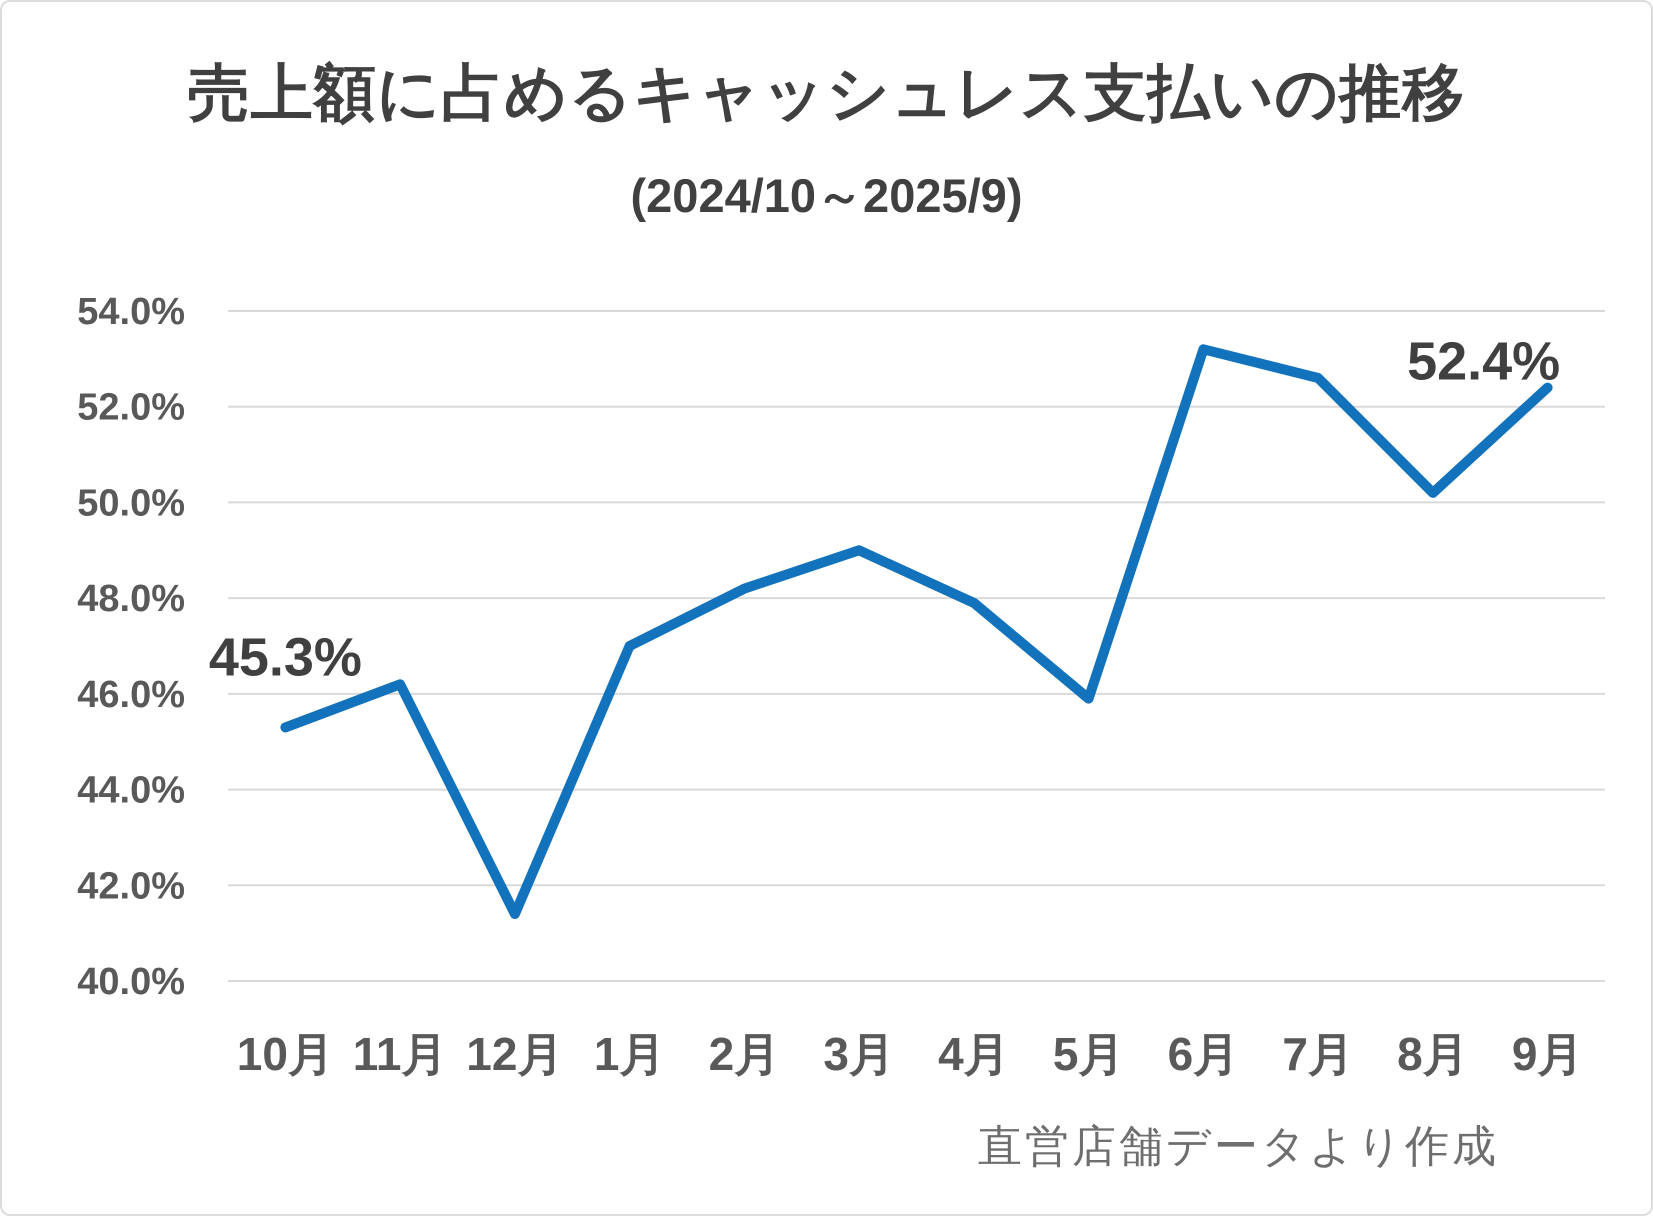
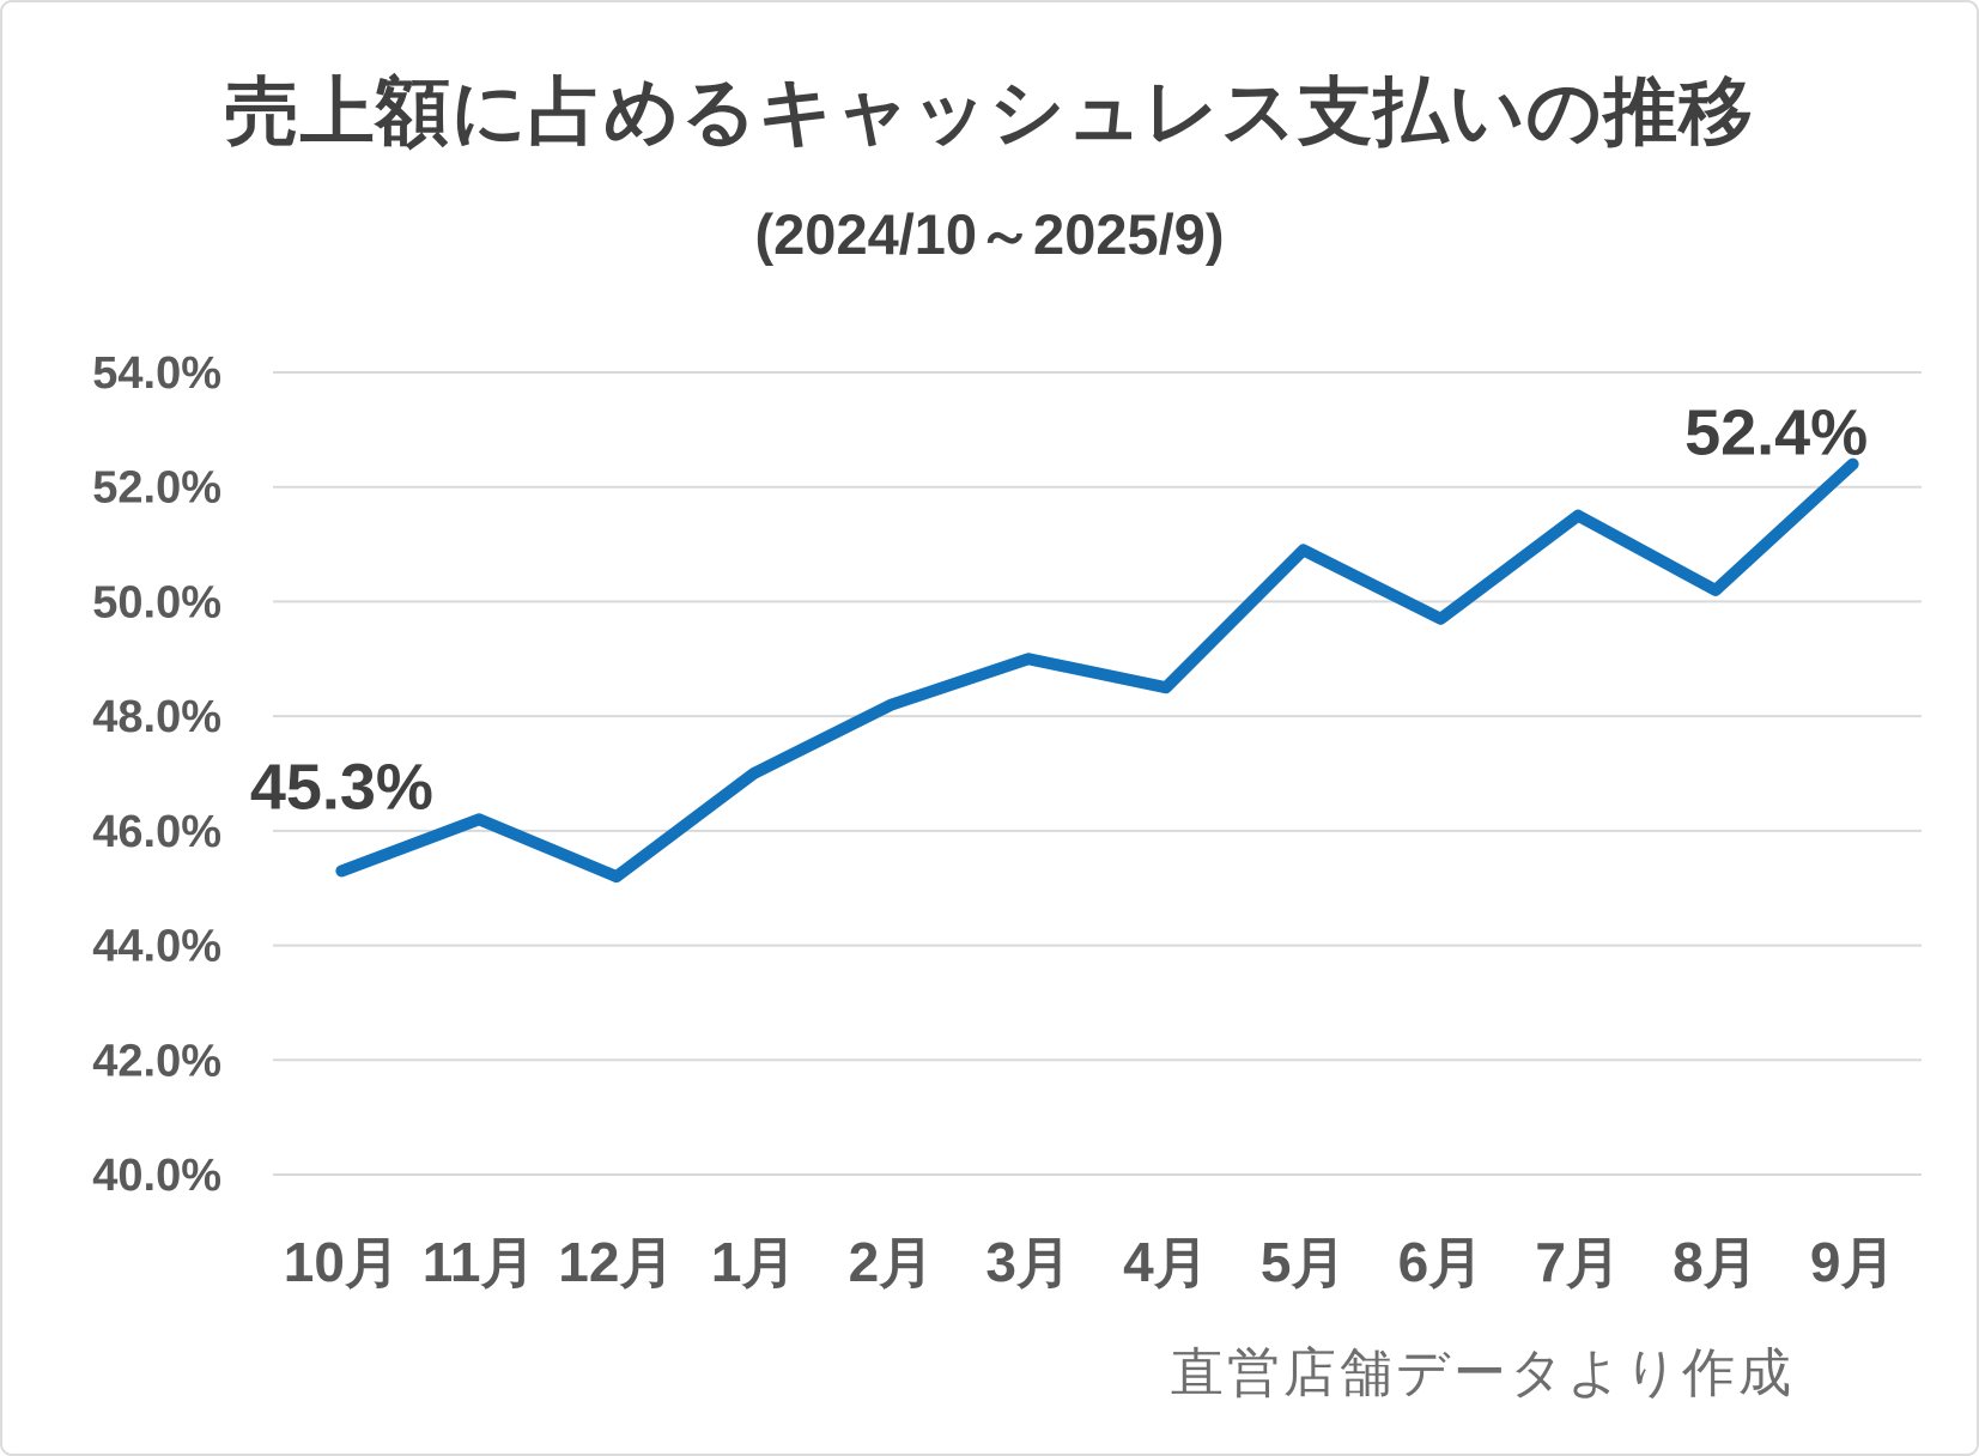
12月: 41.4% -> 45.2%
4月: 47.9% -> 48.5%
5月: 45.9% -> 50.9%
6月: 53.2% -> 49.7%
7月: 52.6% -> 51.5%
